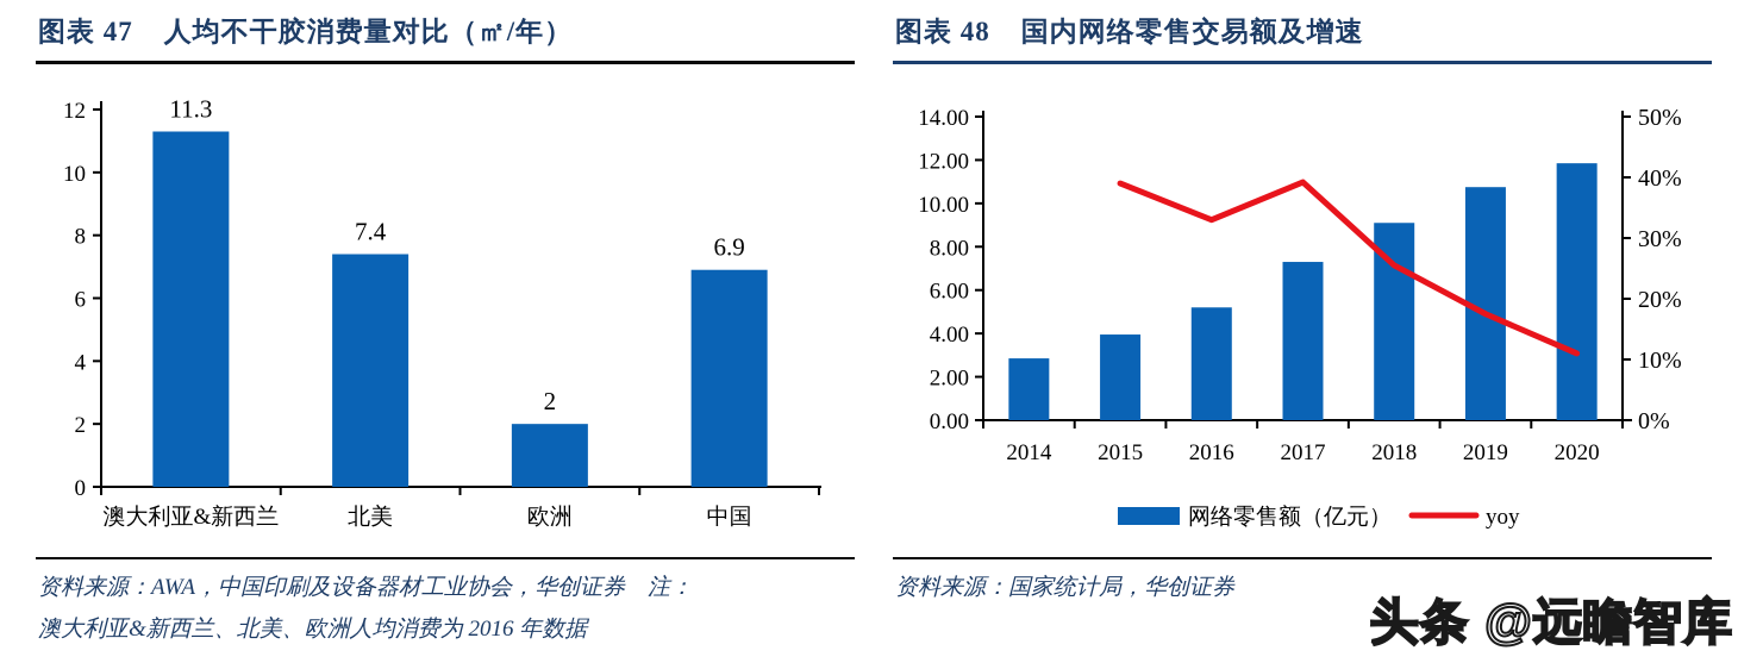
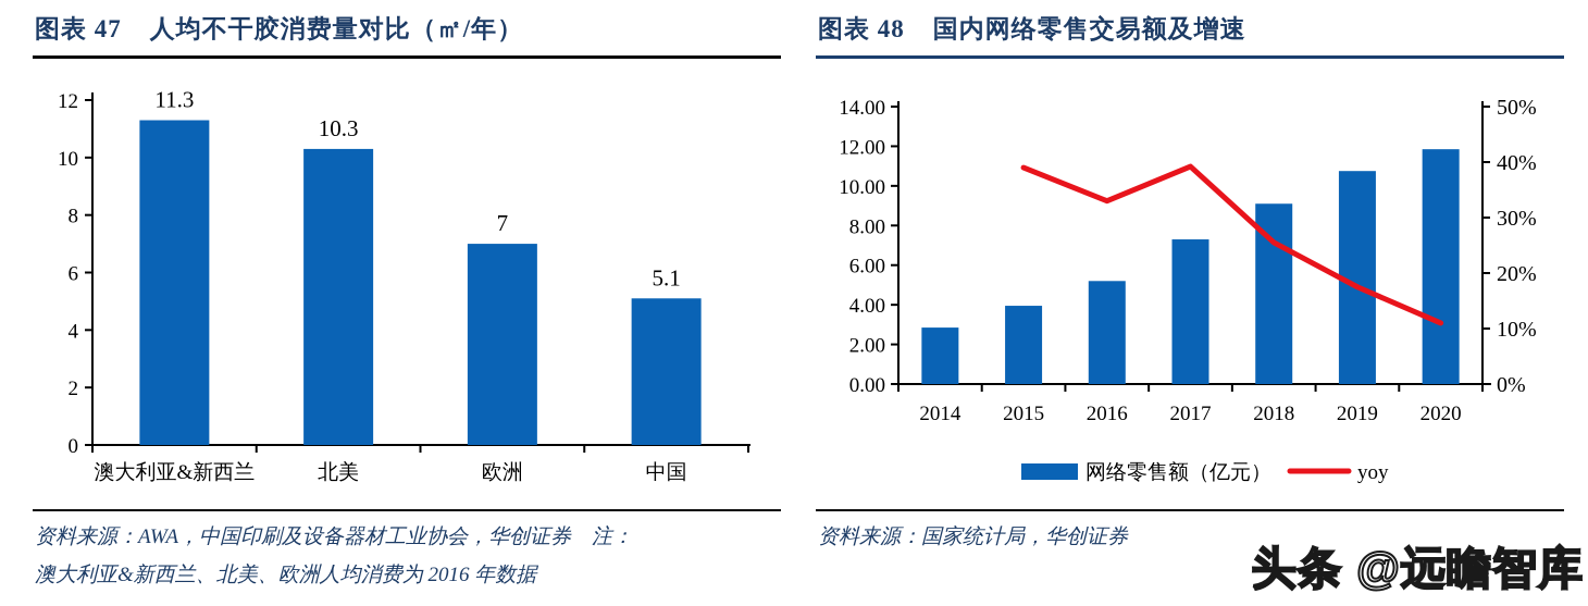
人均不干胶消费量对比（㎡/年）/北美: 7.4 -> 10.3
人均不干胶消费量对比（㎡/年）/欧洲: 2 -> 7
人均不干胶消费量对比（㎡/年）/中国: 6.9 -> 5.1
